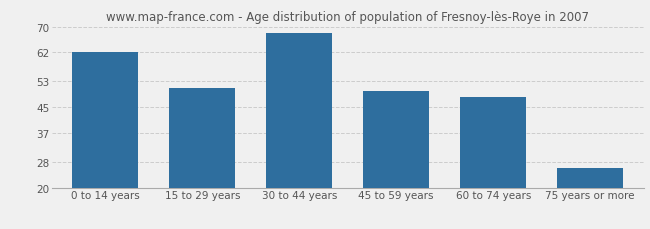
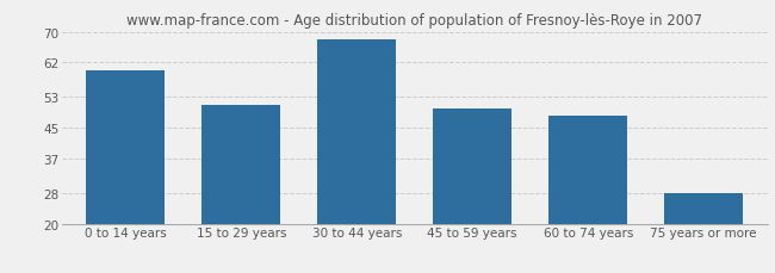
0 to 14 years: 62 -> 60
75 years or more: 26 -> 28
